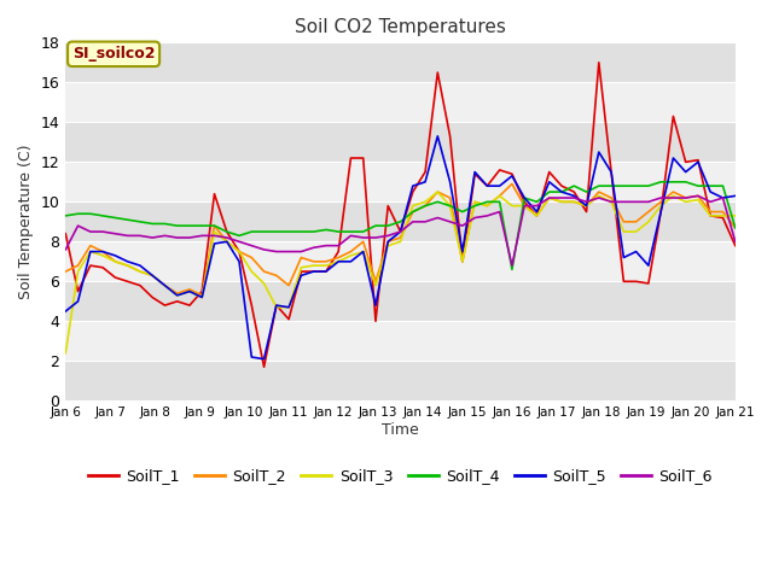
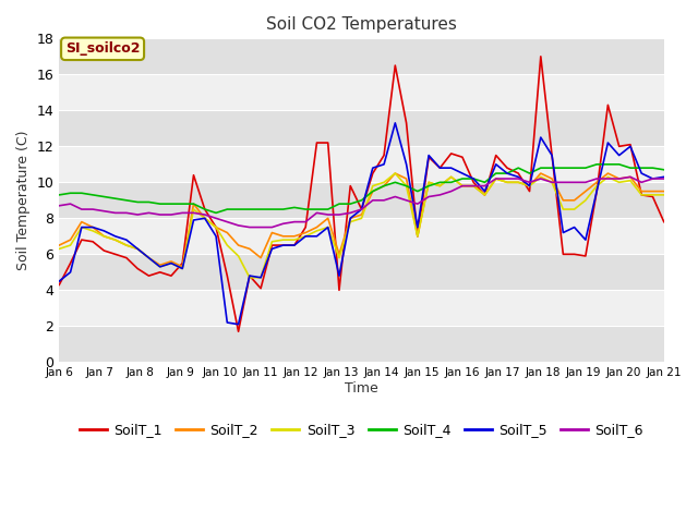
SoilT_1/Jan 6: 8.4 -> 4.3
SoilT_3/Jan 6: 2.4 -> 6.3
SoilT_6/Jan 6: 7.6 -> 8.7
SoilT_2/Jan 16: 10.9 -> 9.8
SoilT_4/Jan 16: 6.6 -> 10.2
SoilT_5/Jan 16: 11.3 -> 10.5
SoilT_6/Jan 16: 6.8 -> 9.8
SoilT_2/Jan 21: 8.7 -> 9.5
SoilT_4/Jan 21: 8.7 -> 10.7
SoilT_6/Jan 21: 8.0 -> 10.2
